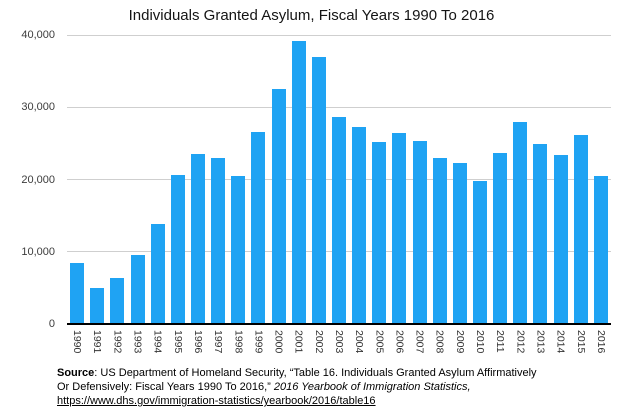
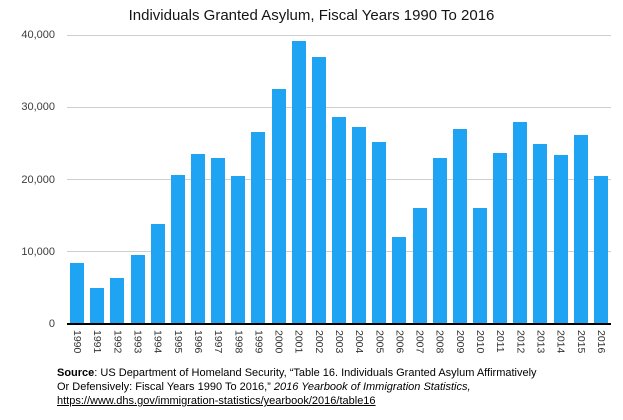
2006: 26000 -> 12000
2007: 25000 -> 16000
2009: 22000 -> 27000
2010: 20000 -> 16000
